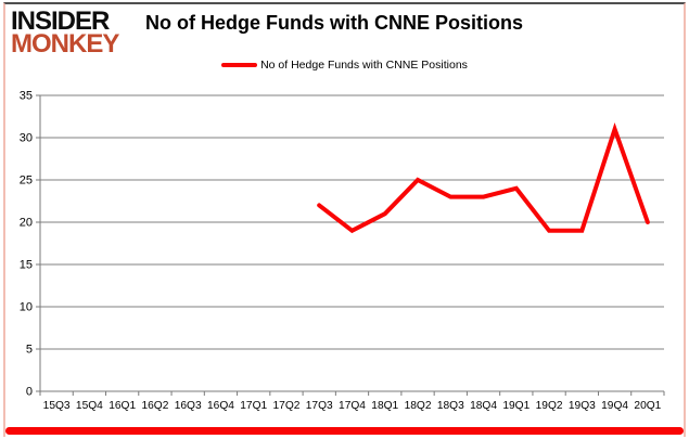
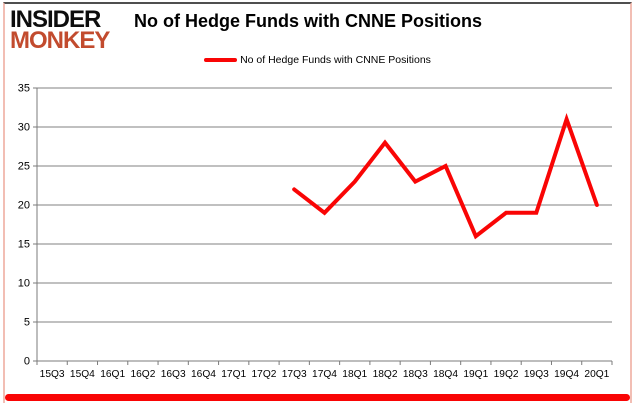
18Q1: 21 -> 23
18Q2: 25 -> 28
18Q4: 23 -> 25
19Q1: 24 -> 16
